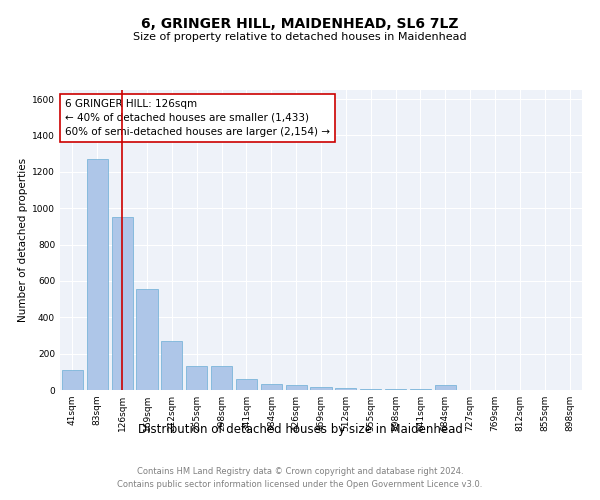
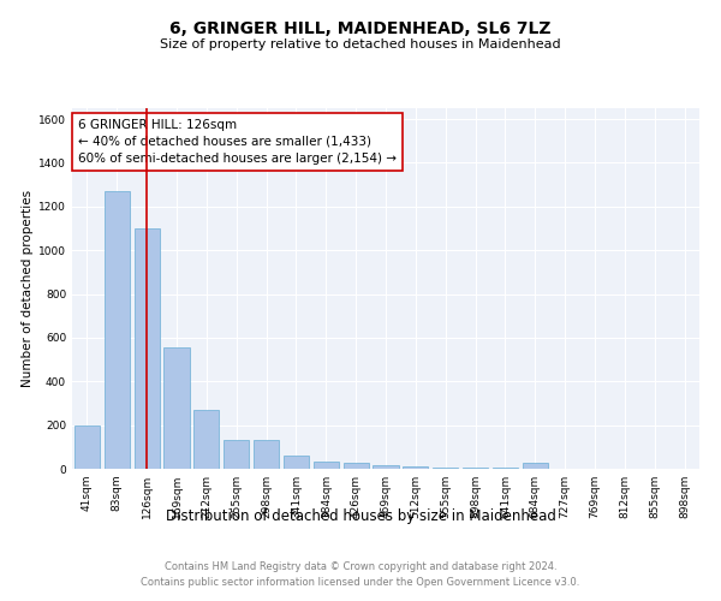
41sqm: 110 -> 200
126sqm: 950 -> 1100
